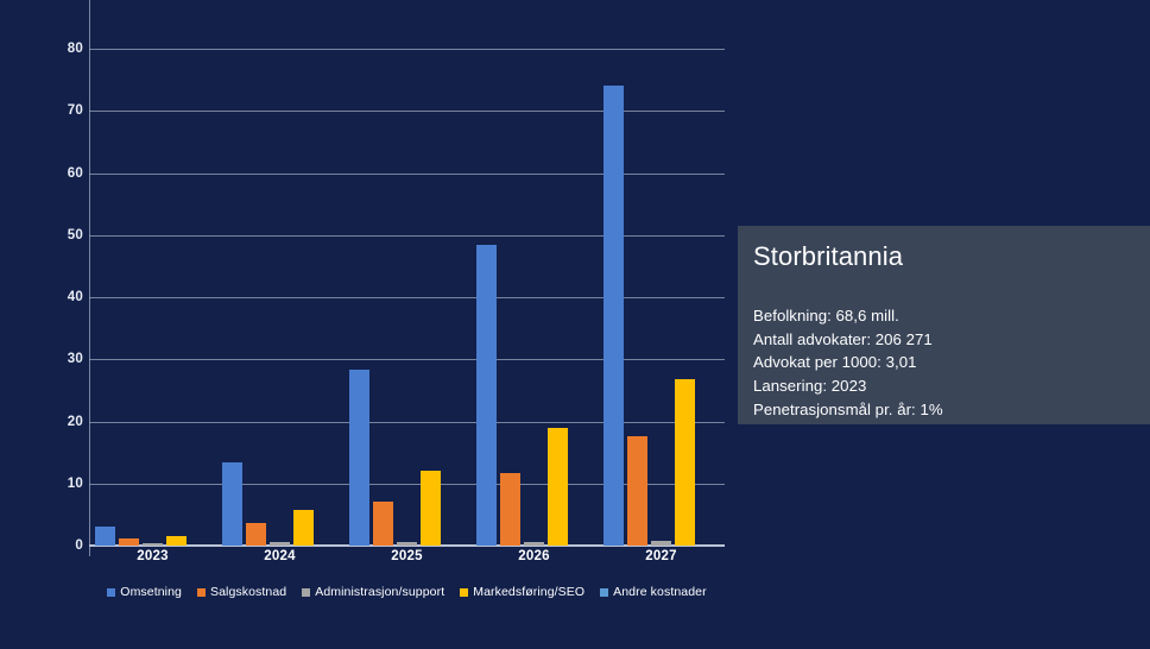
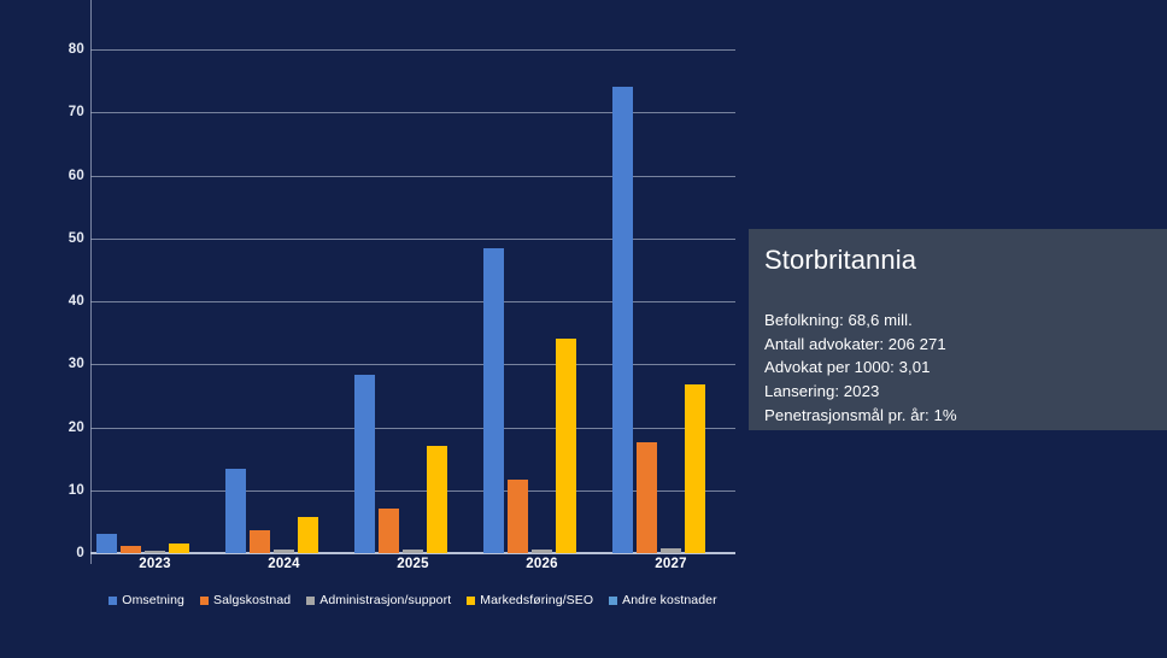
Markedsføring/SEO/2025: 12 -> 17
Markedsføring/SEO/2026: 19 -> 34
